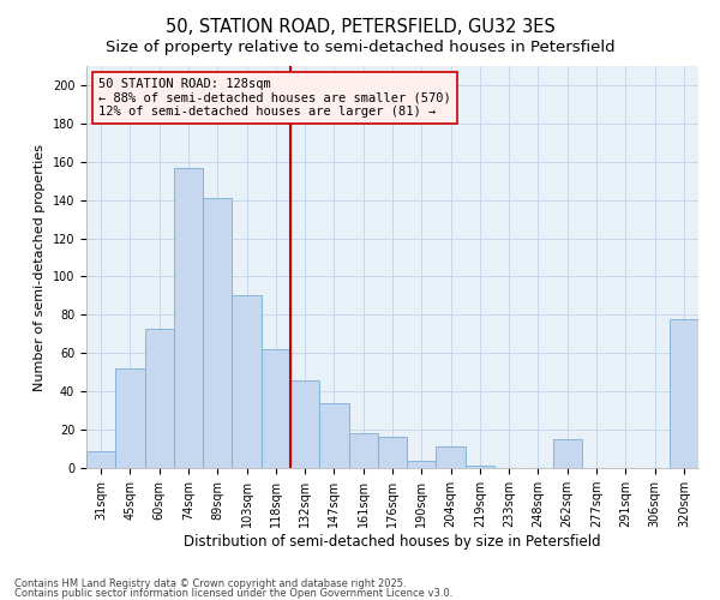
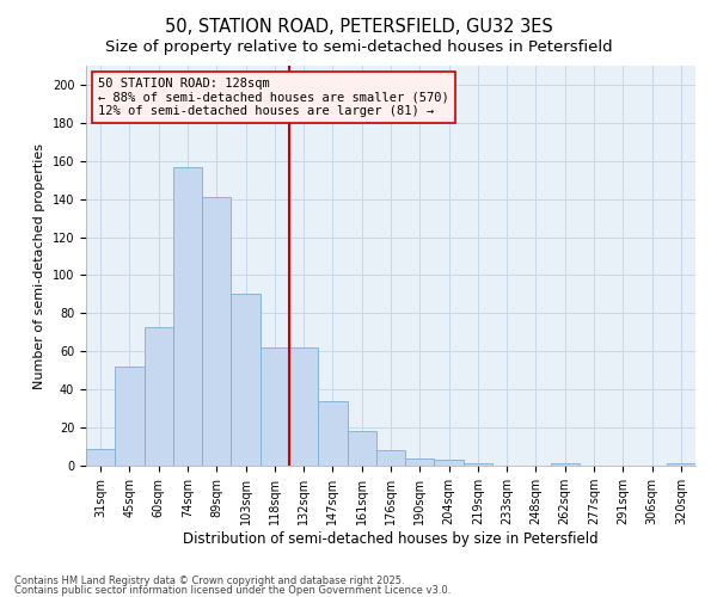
132sqm: 46 -> 62
176sqm: 16 -> 8
204sqm: 11 -> 3
262sqm: 15 -> 1
320sqm: 78 -> 1
